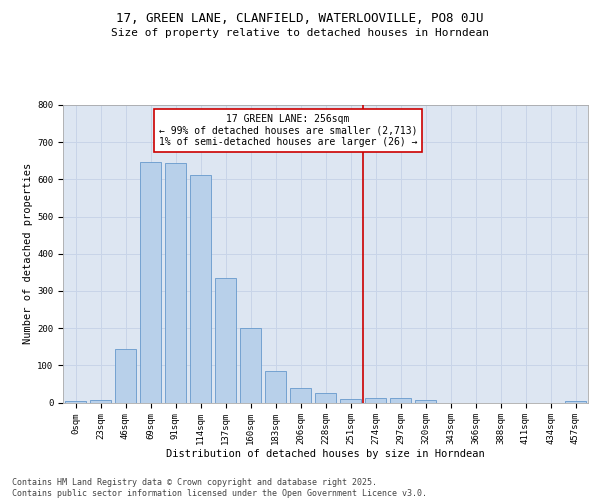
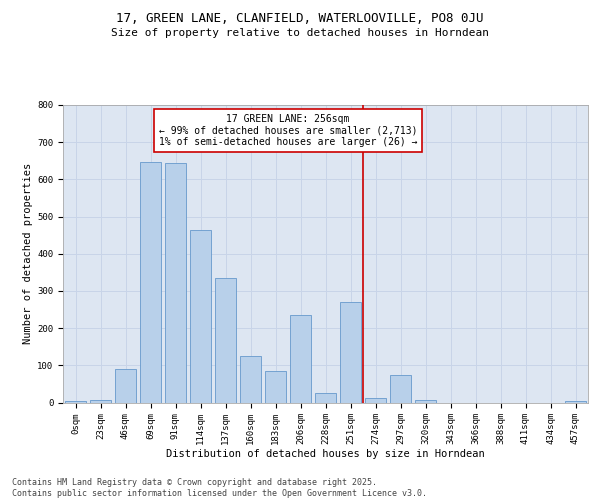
46sqm: 145 -> 90
114sqm: 612 -> 465
160sqm: 200 -> 125
206sqm: 40 -> 235
251sqm: 10 -> 270
297sqm: 12 -> 75
